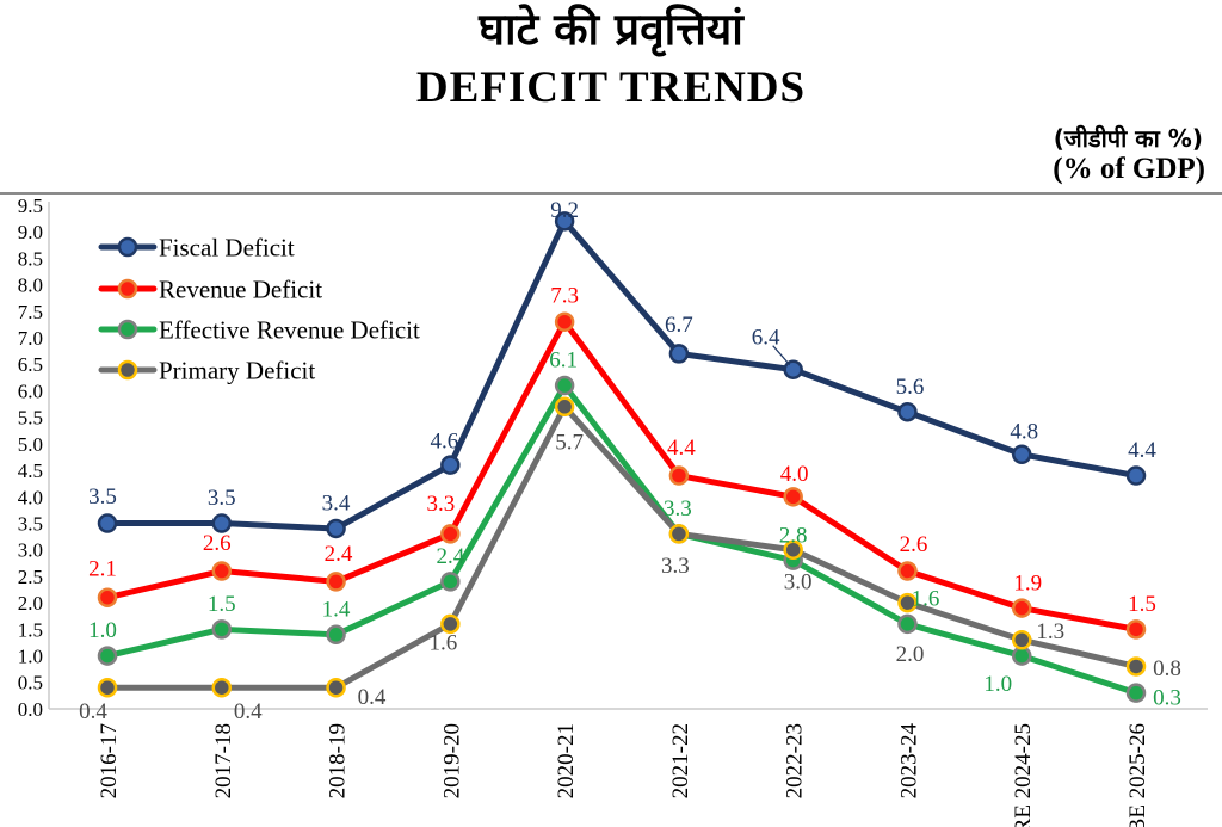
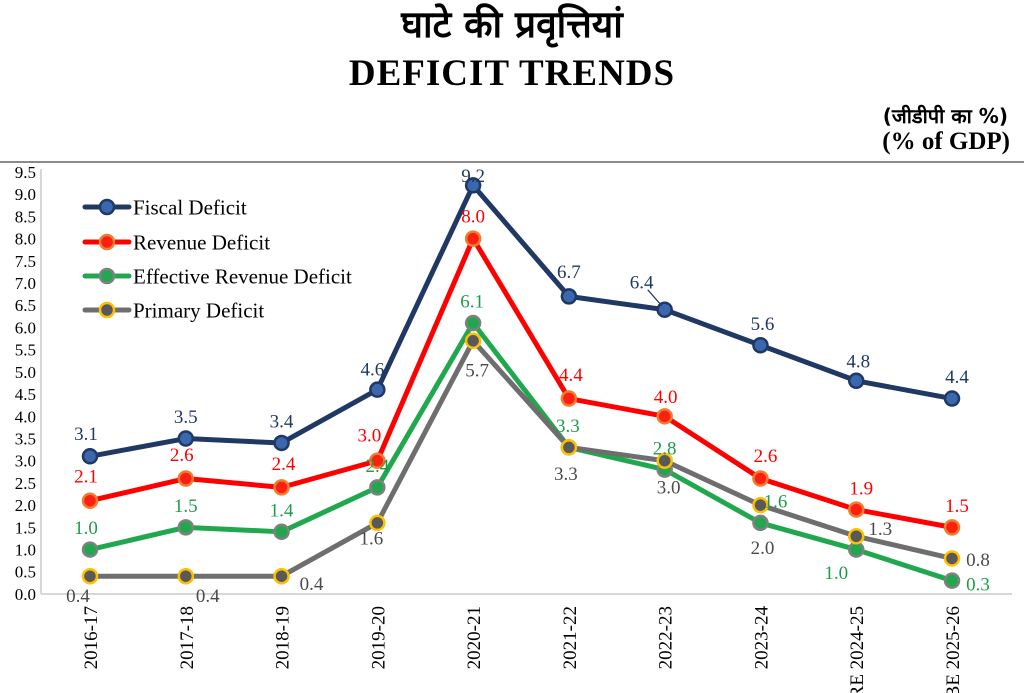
Fiscal Deficit/2016-17: 3.5 -> 3.1
Revenue Deficit/2019-20: 3.3 -> 3.0
Revenue Deficit/2020-21: 7.3 -> 8.0
